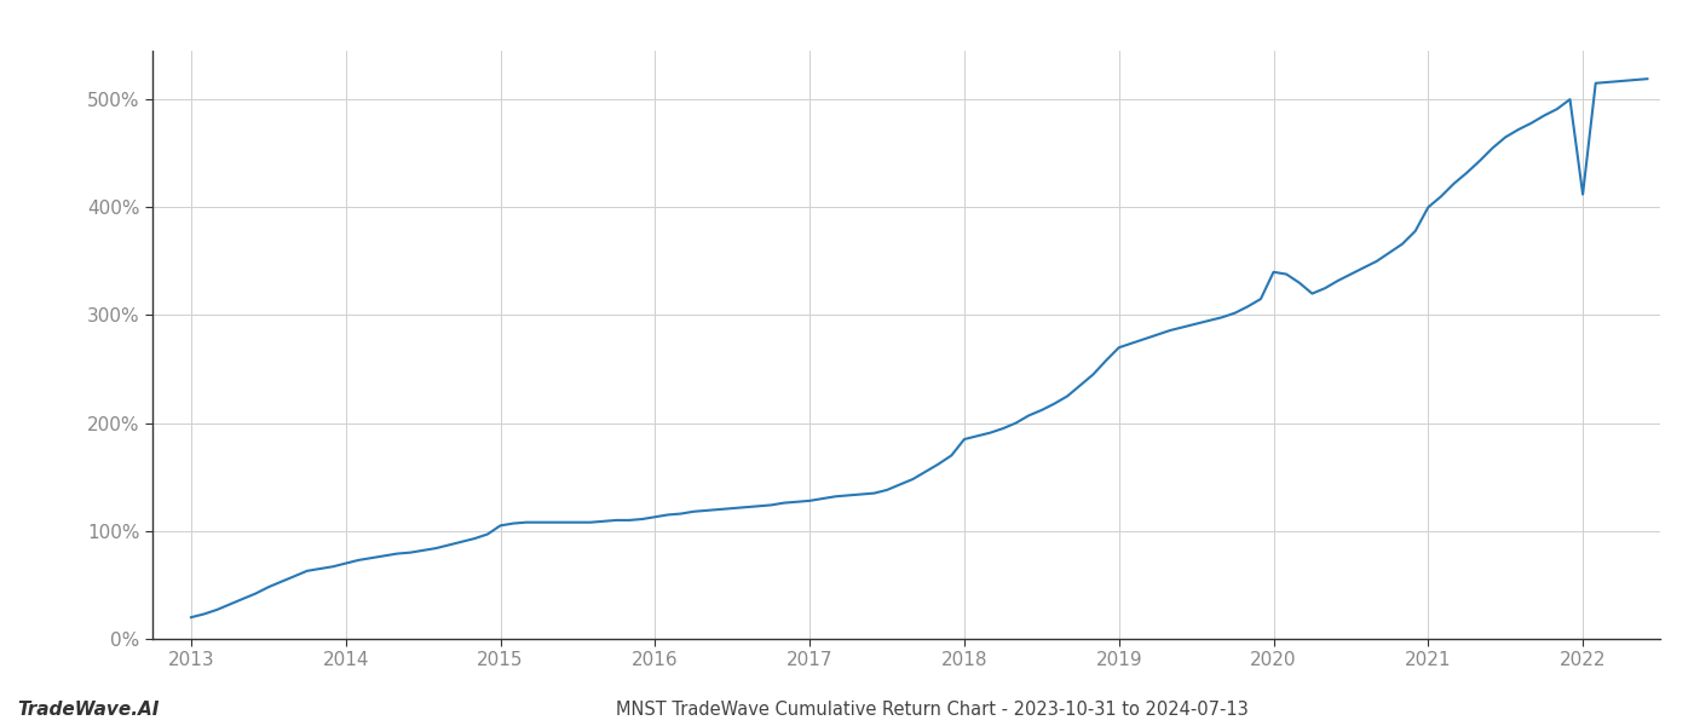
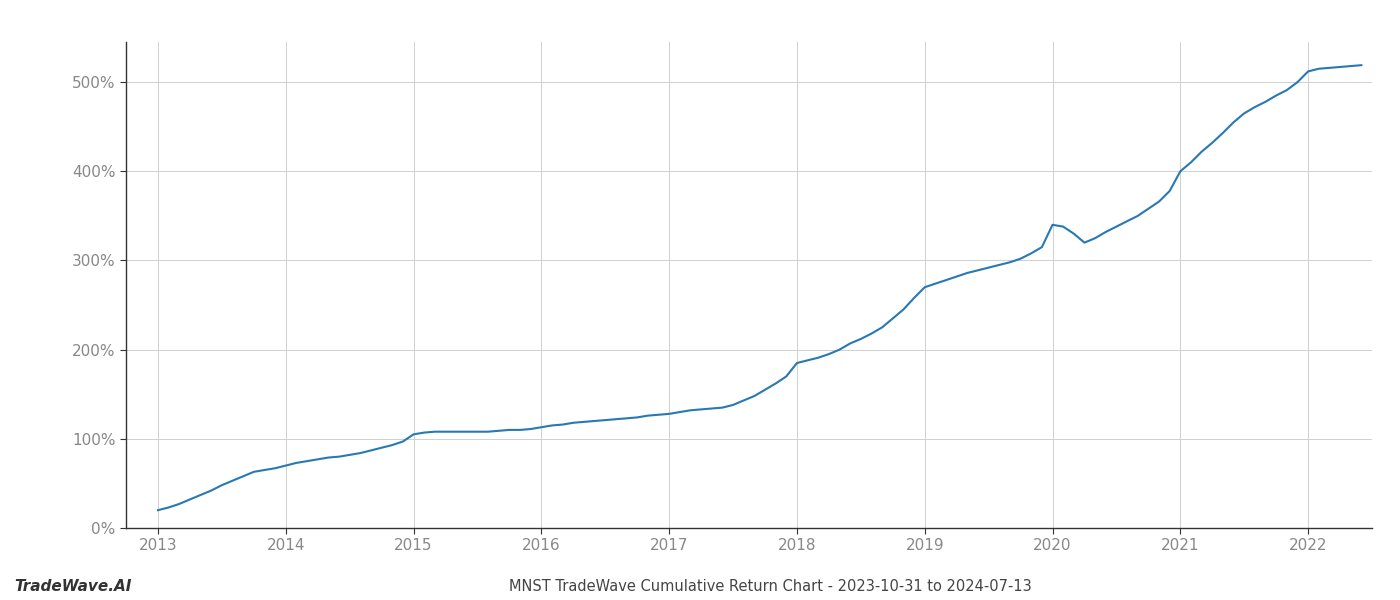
2022: 412% -> 512%
